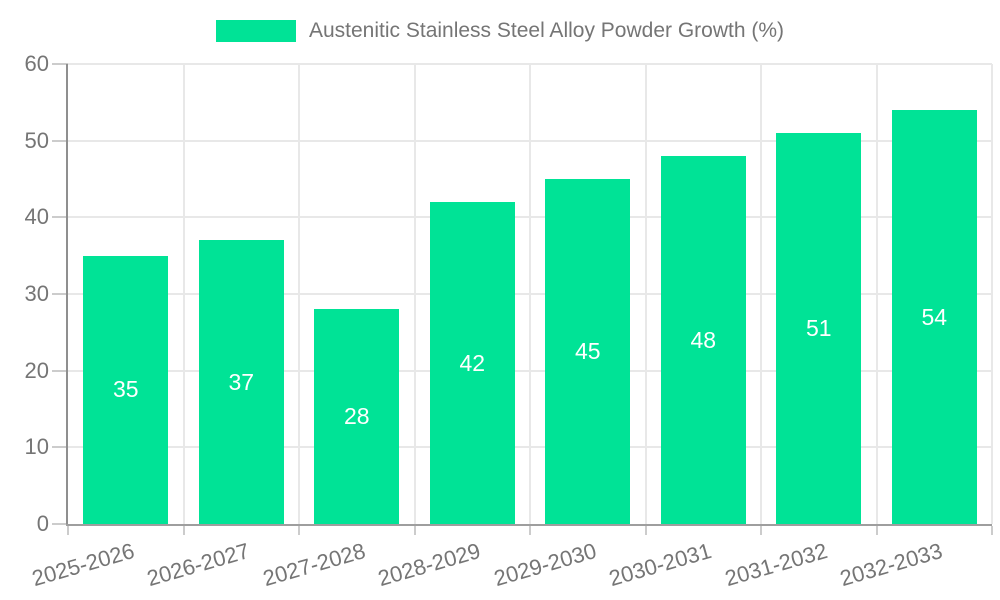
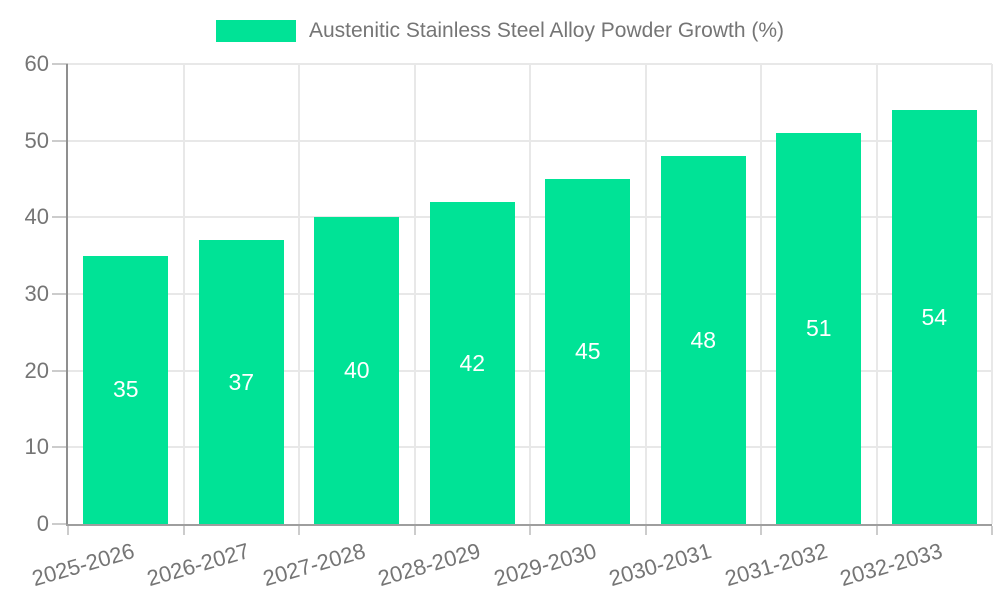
2027-2028: 28 -> 40
